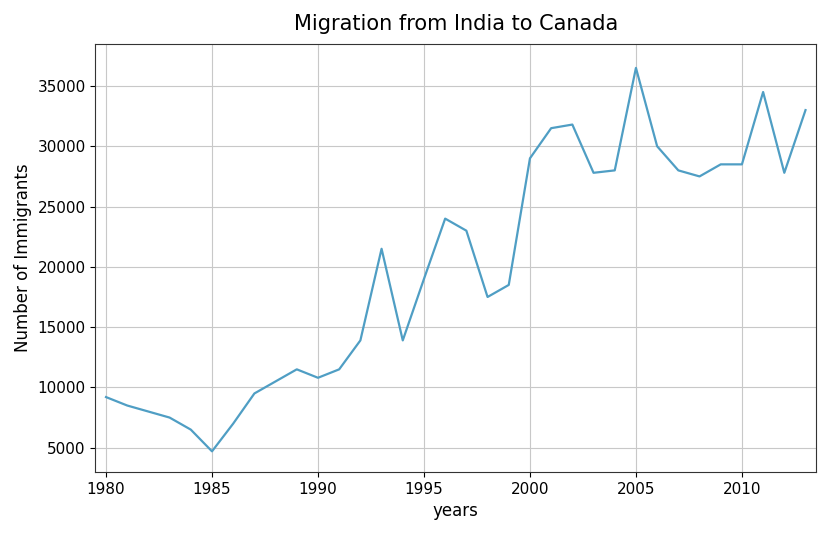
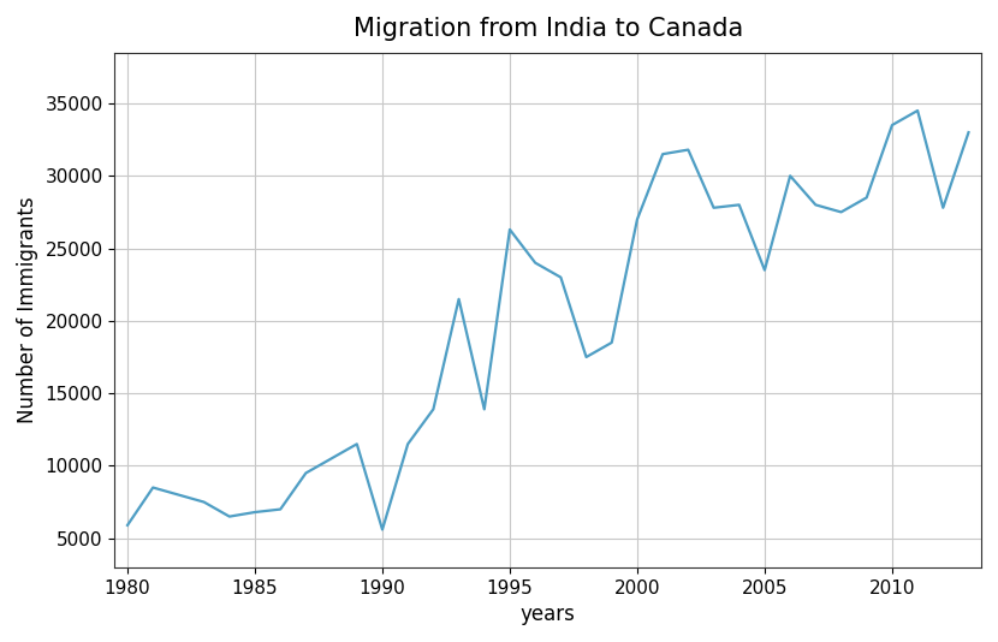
1980: 9200 -> 5900
1985: 4700 -> 6800
1990: 10800 -> 5600
1995: 19000 -> 26300
2000: 29000 -> 27000
2005: 36500 -> 23500
2010: 28500 -> 33500
